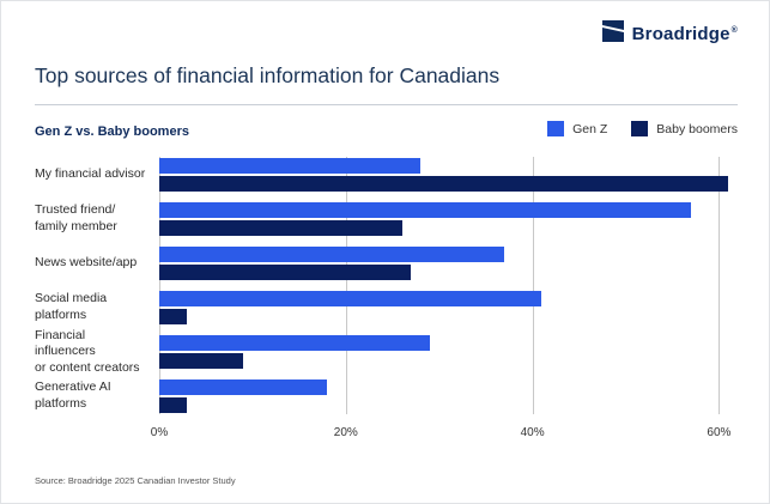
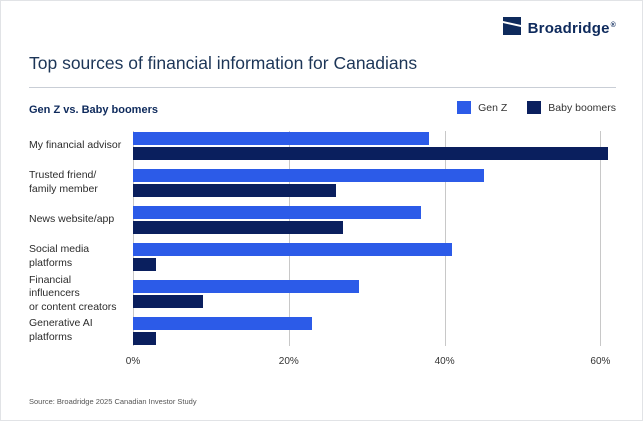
Gen Z/My financial advisor: 28% -> 38%
Gen Z/Trusted friend/ family member: 57% -> 45%
Gen Z/Generative AI platforms: 18% -> 23%
